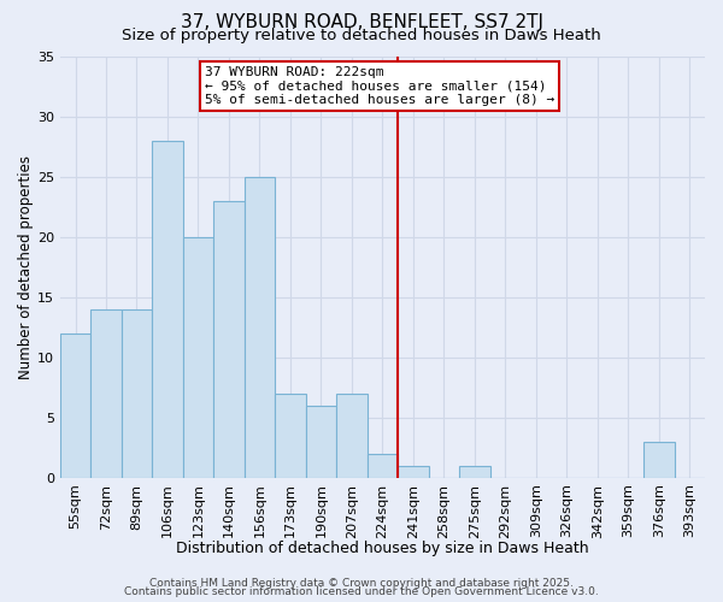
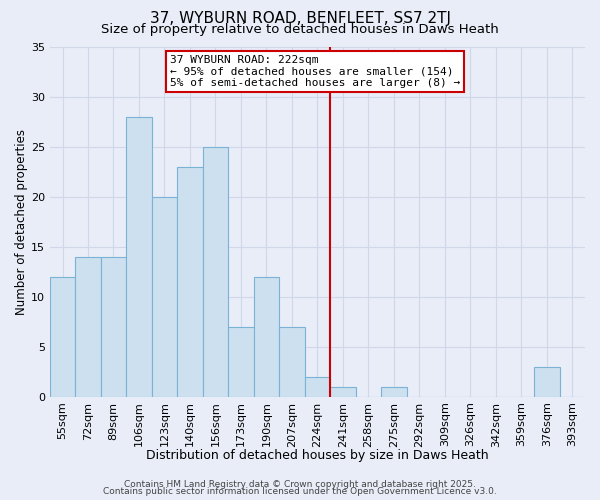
190sqm: 6 -> 12
